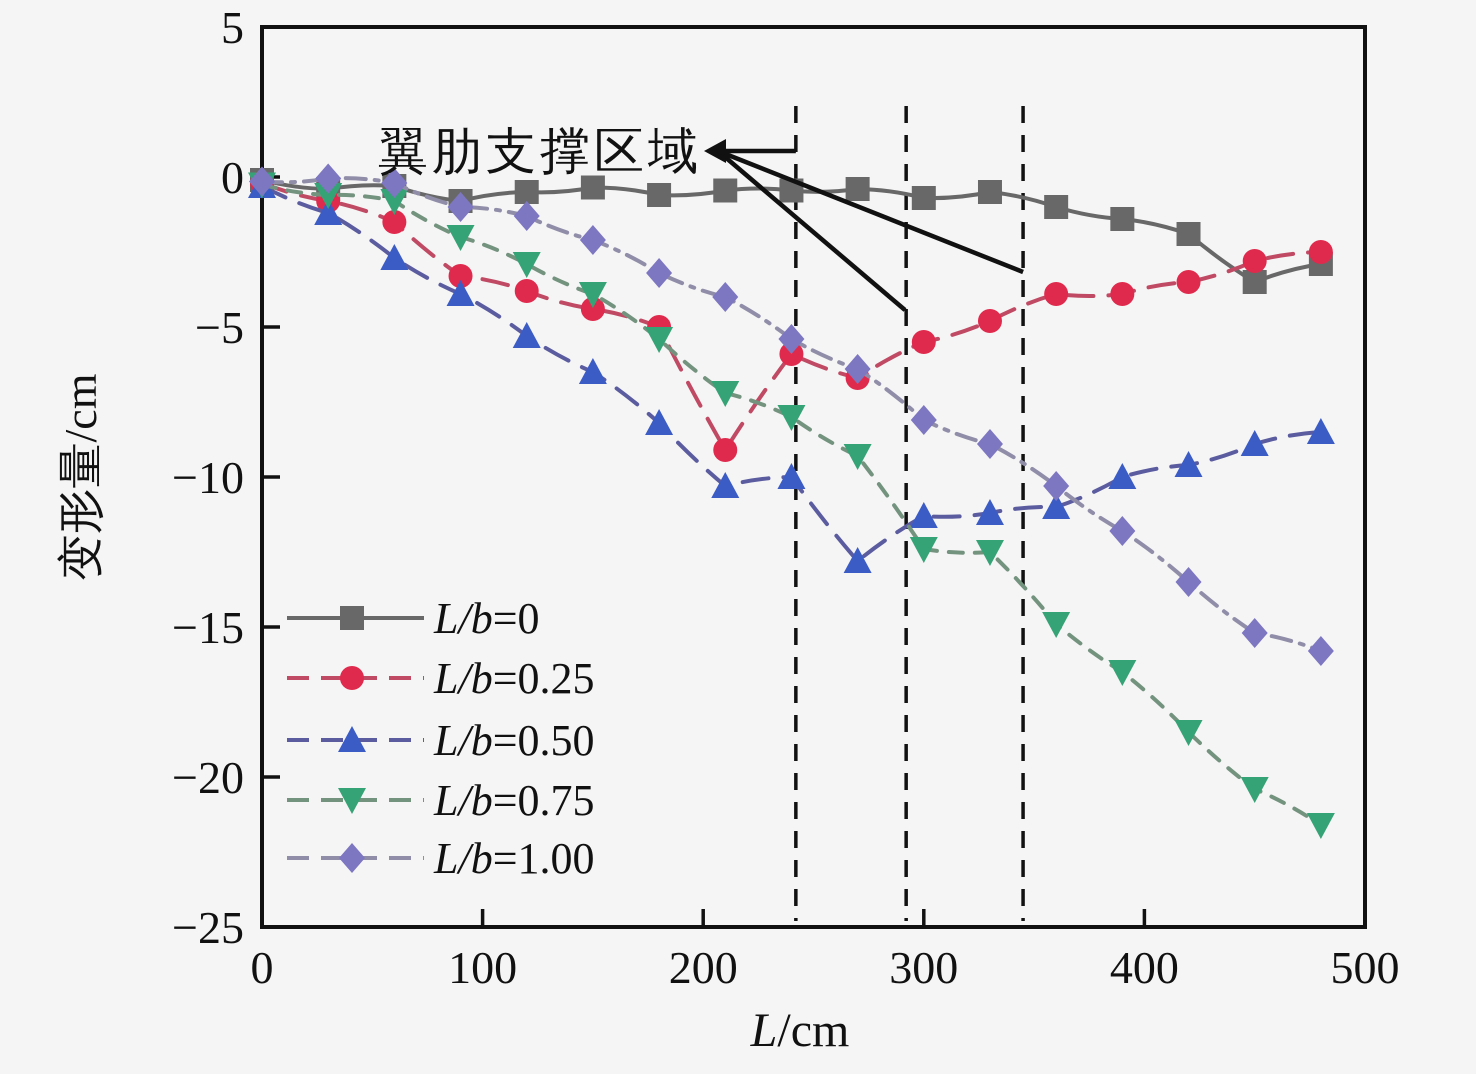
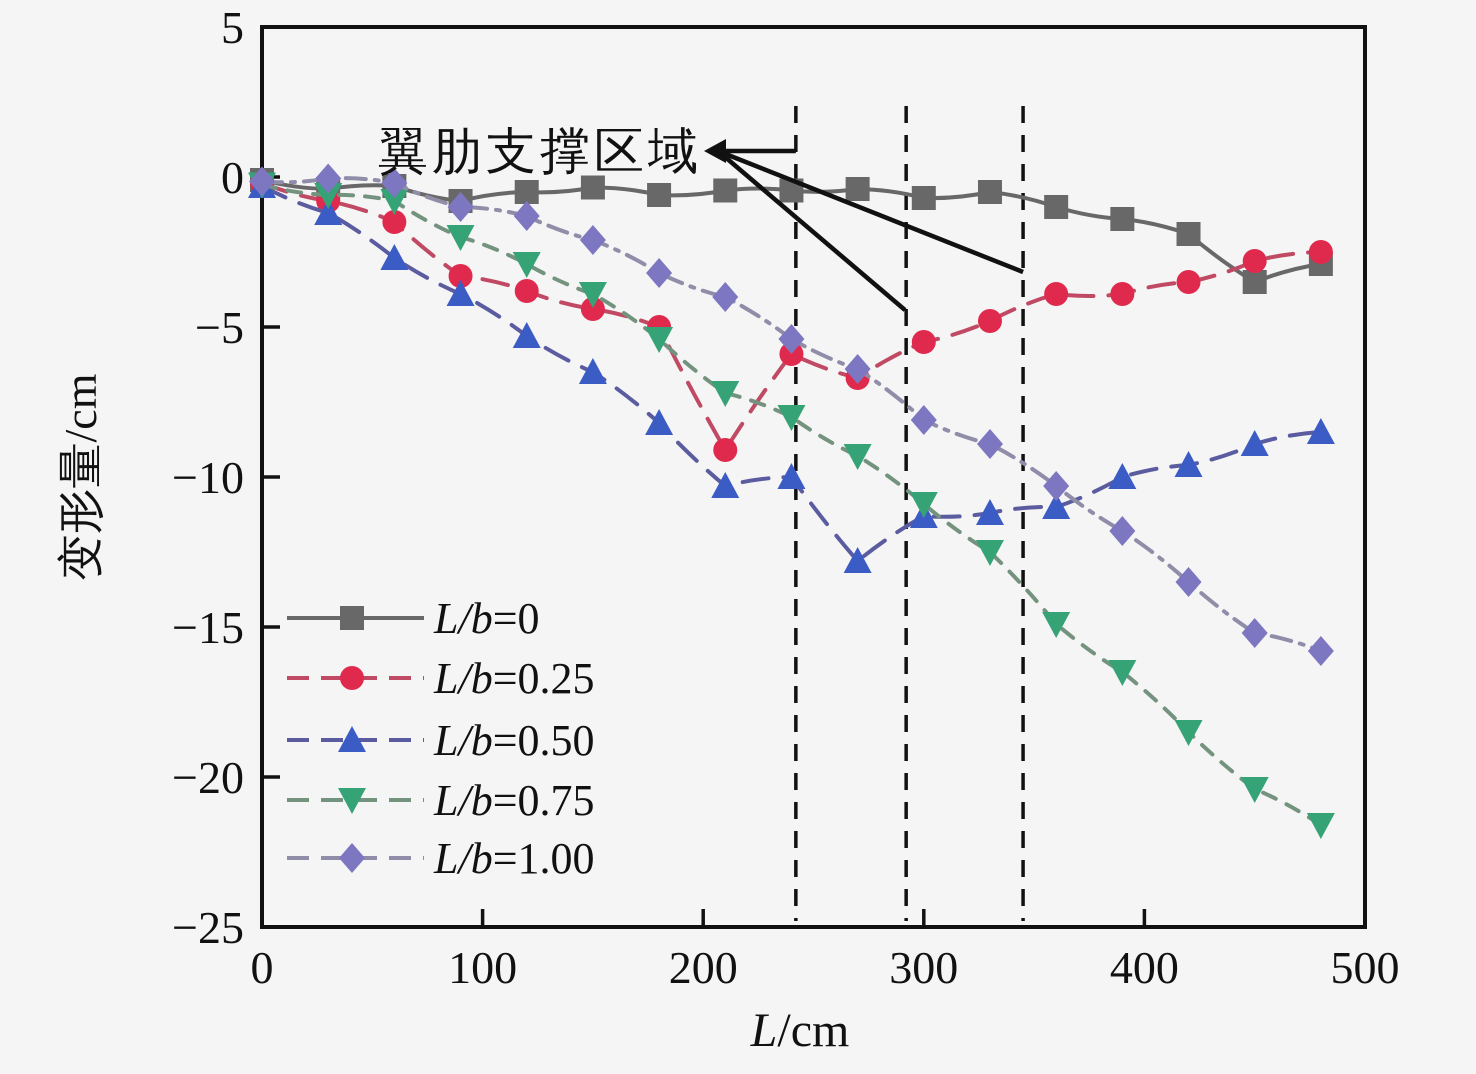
L/b=0.75/300: -12.4 -> -10.9
